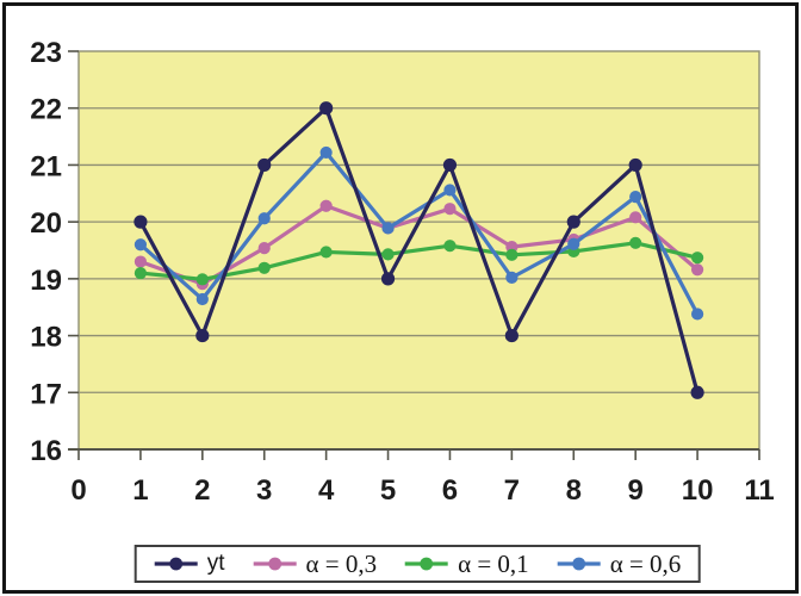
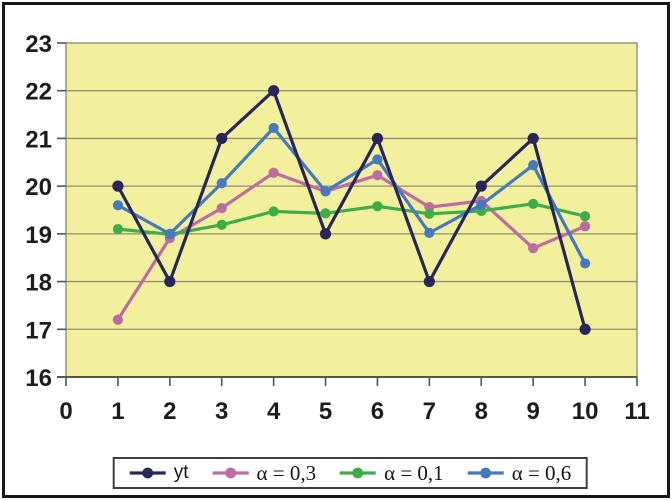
α = 0,3/1: 19.3 -> 17.2
α = 0,6/2: 18.6 -> 19.0
α = 0,3/9: 20.1 -> 18.7
